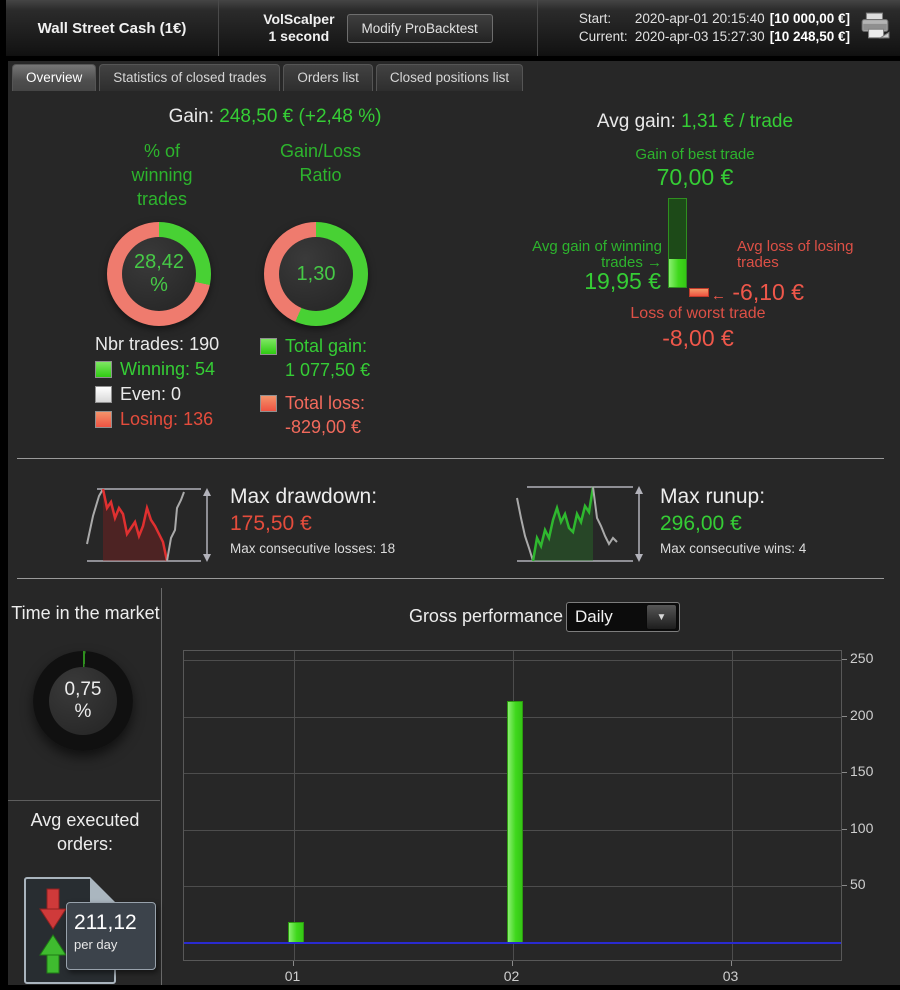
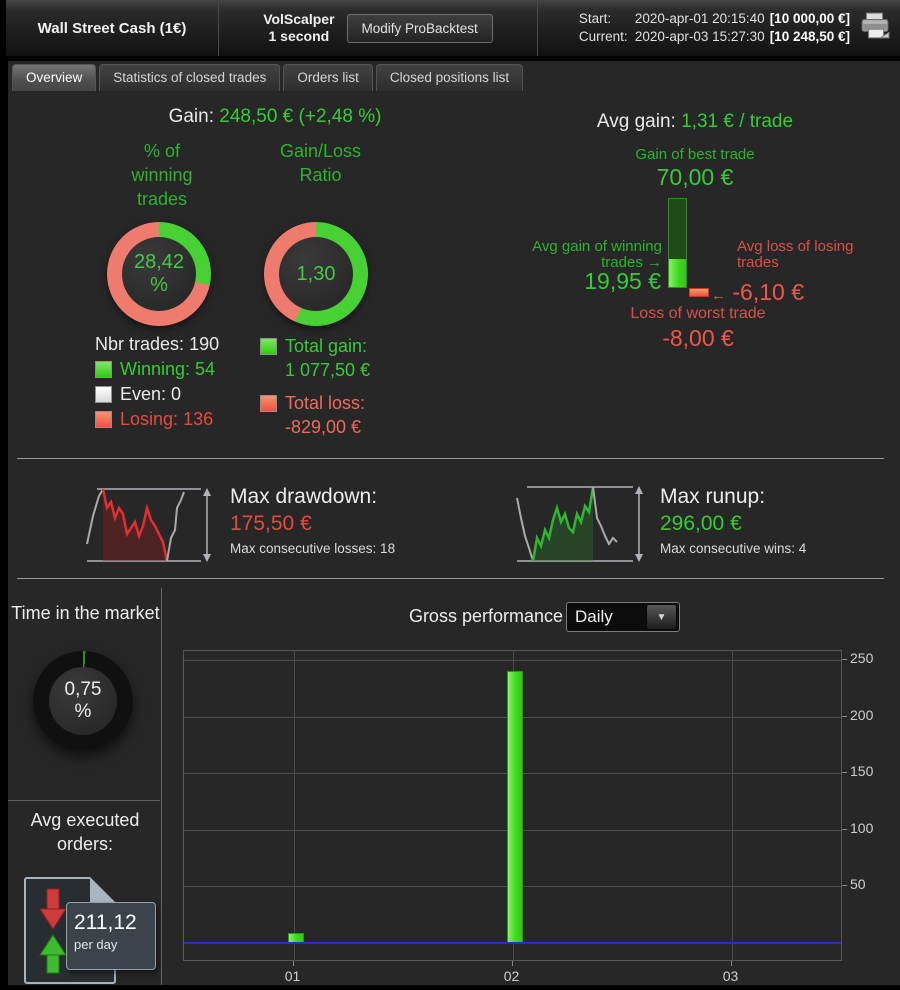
01: 19 -> 8
02: 214 -> 240
